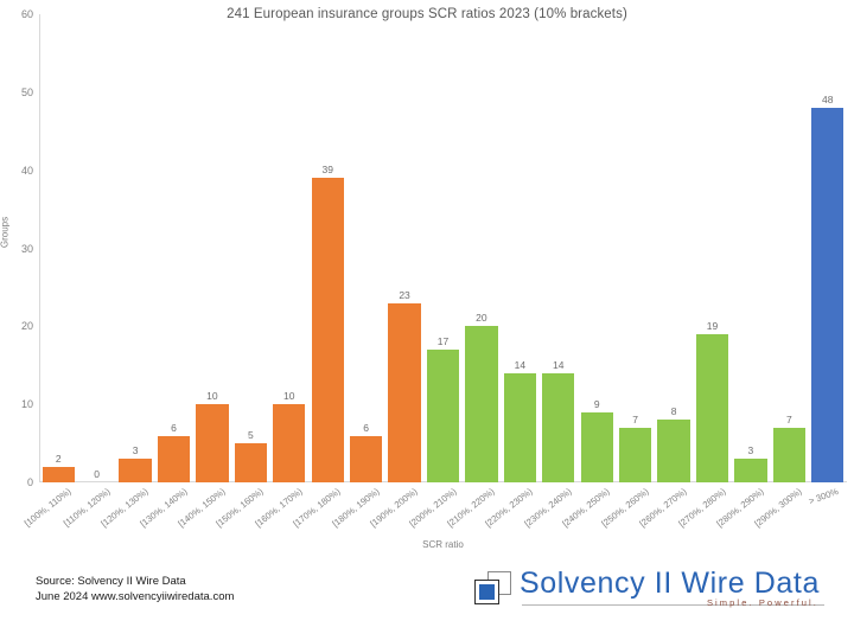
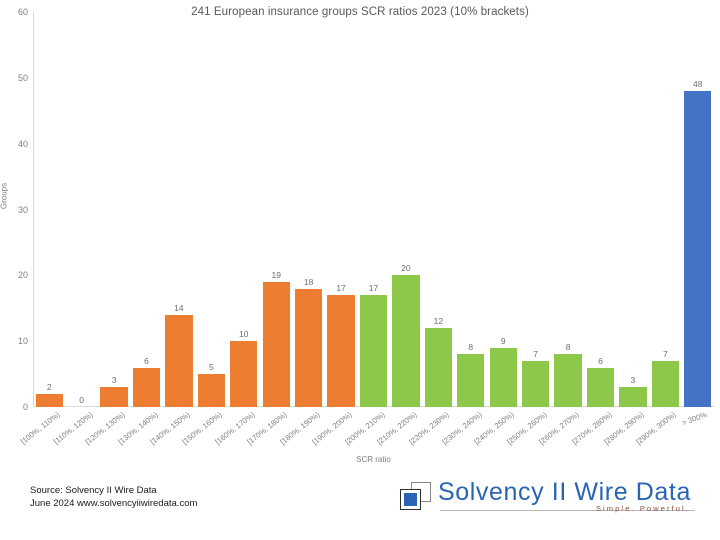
[140%, 150%): 10 -> 14
[170%, 180%): 39 -> 19
[180%, 190%): 6 -> 18
[190%, 200%): 23 -> 17
[220%, 230%): 14 -> 12
[230%, 240%): 14 -> 8
[270%, 280%): 19 -> 6
